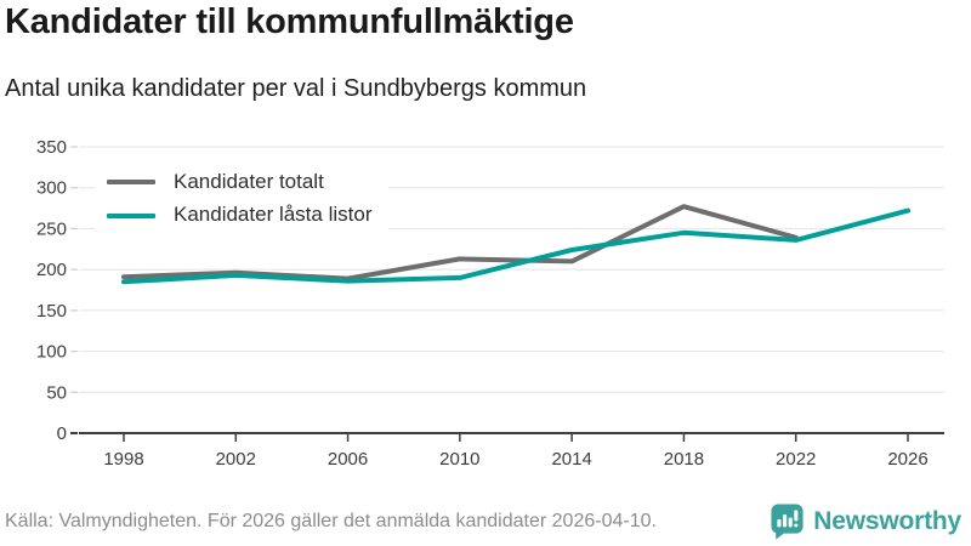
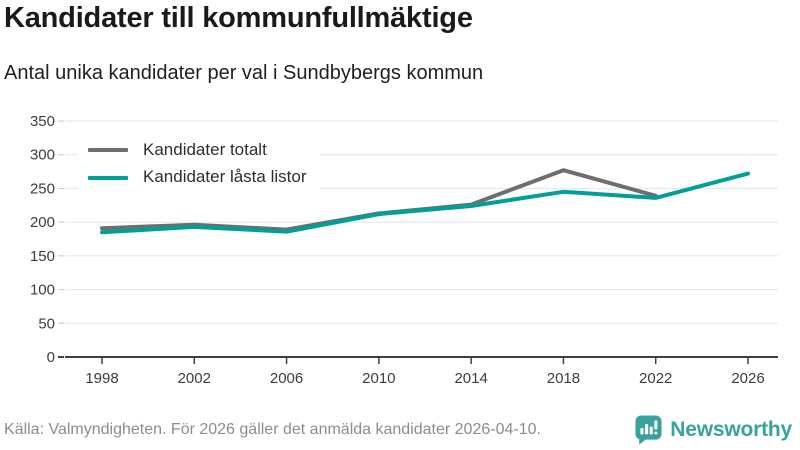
Kandidater låsta listor/2010: 190 -> 210
Kandidater totalt/2014: 210 -> 230
